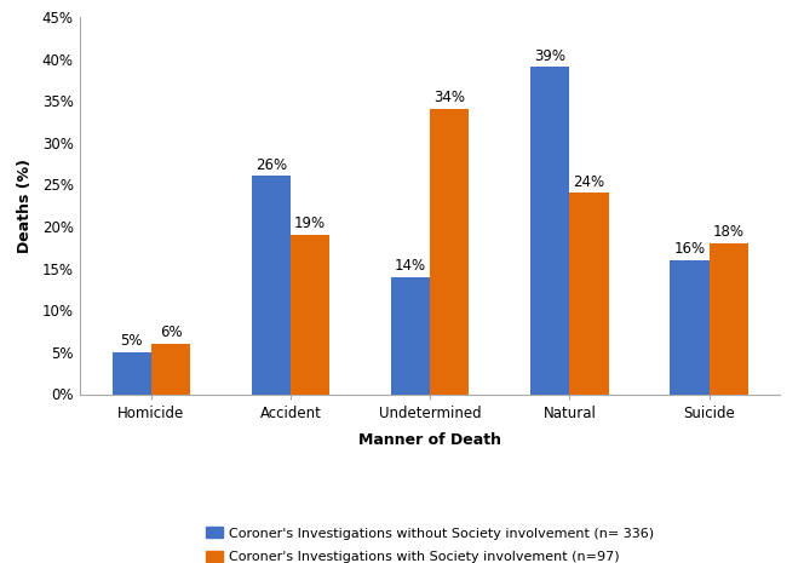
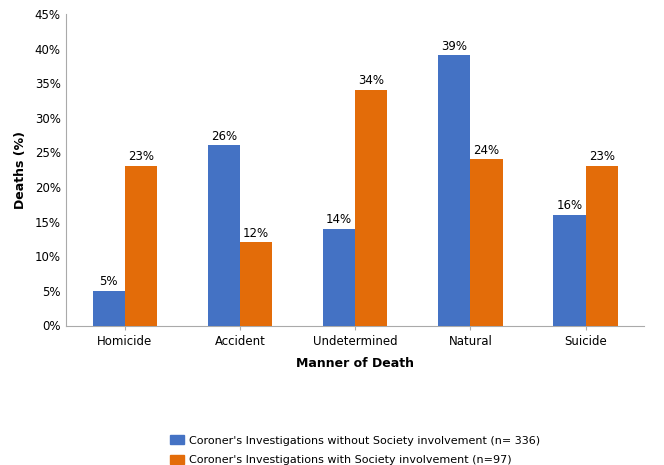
Coroner's Investigations with Society involvement (n=97)/Homicide: 6% -> 23%
Coroner's Investigations with Society involvement (n=97)/Accident: 19% -> 12%
Coroner's Investigations with Society involvement (n=97)/Suicide: 18% -> 23%
